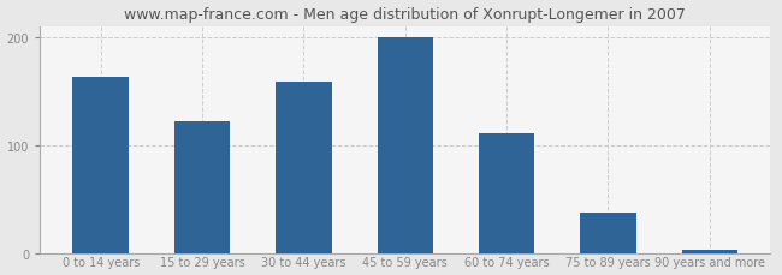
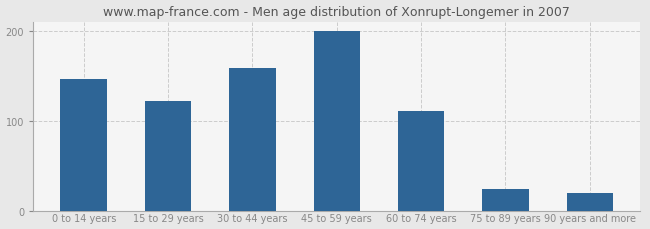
0 to 14 years: 163 -> 146
75 to 89 years: 37 -> 24
90 years and more: 3 -> 20
